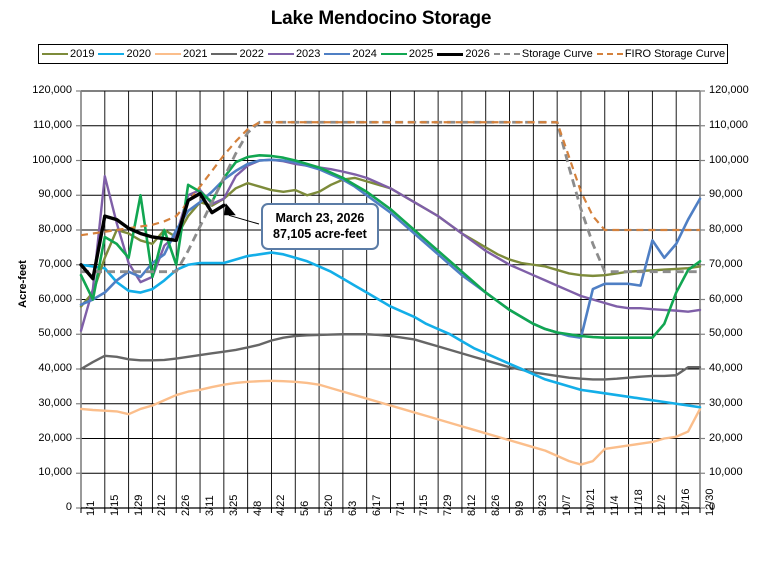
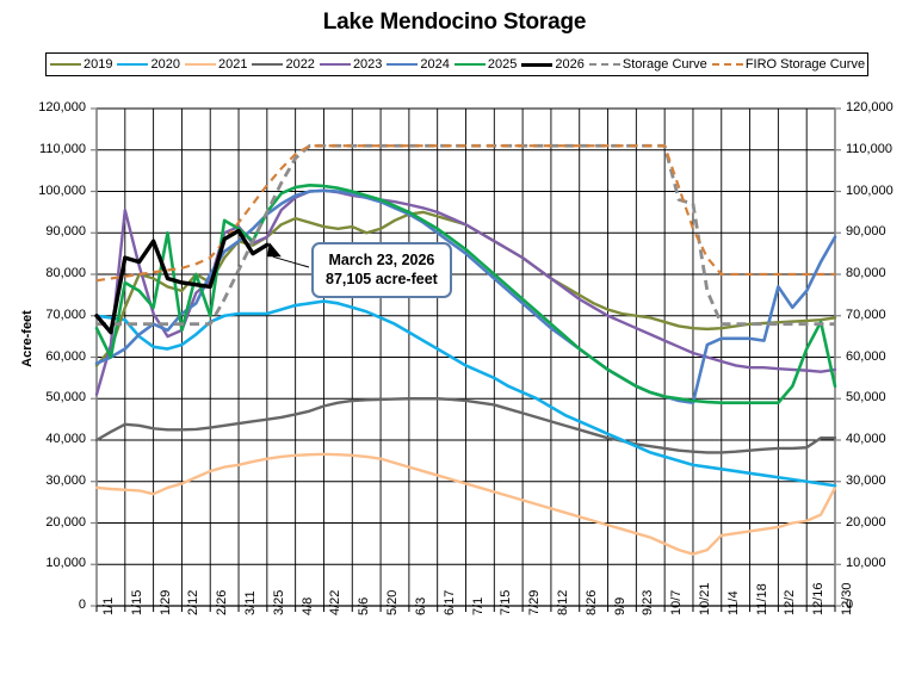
2026/1/29: 80000 -> 88000
Storage Curve/10/21: 86000 -> 97000
2025/12/30: 71000 -> 53000
